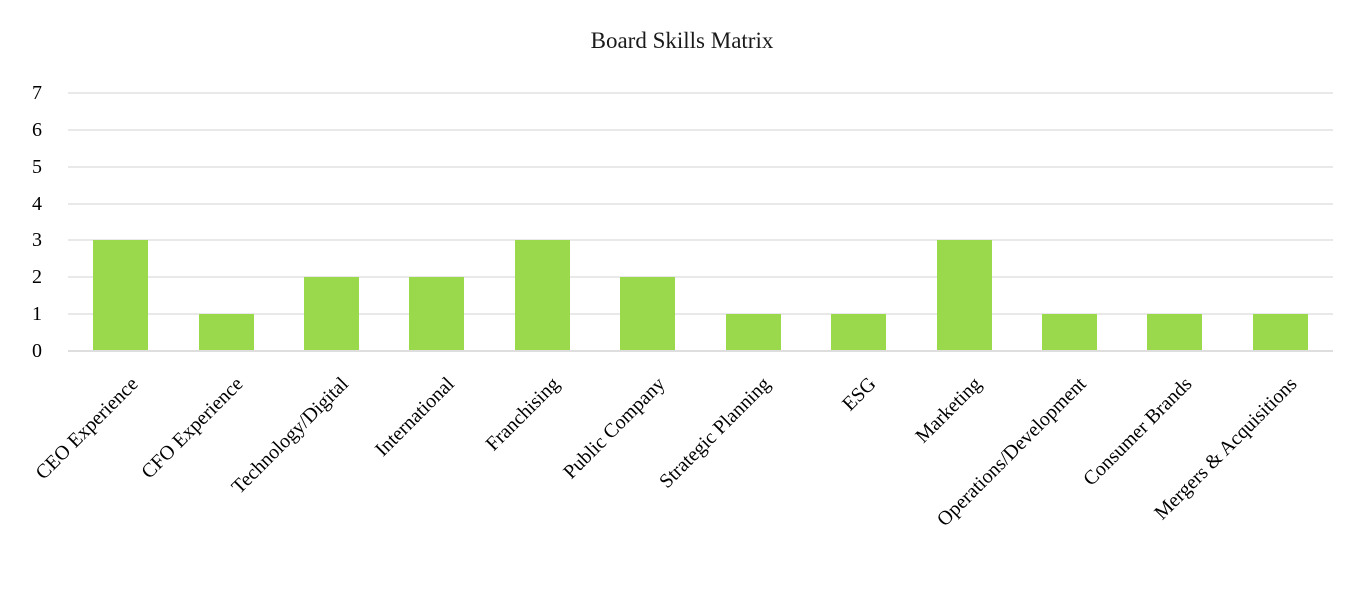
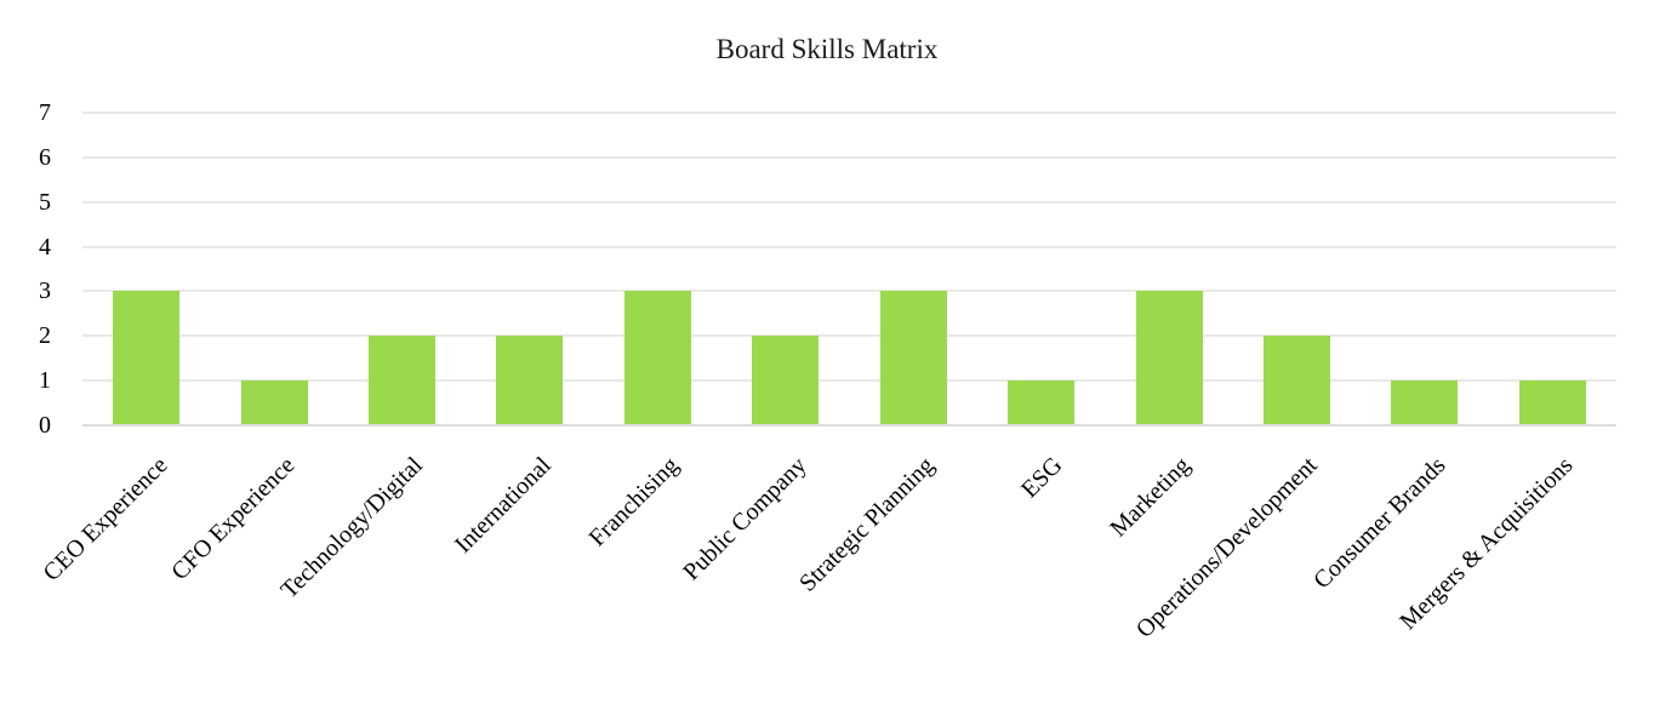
Strategic Planning: 1 -> 3
Operations/Development: 1 -> 2
